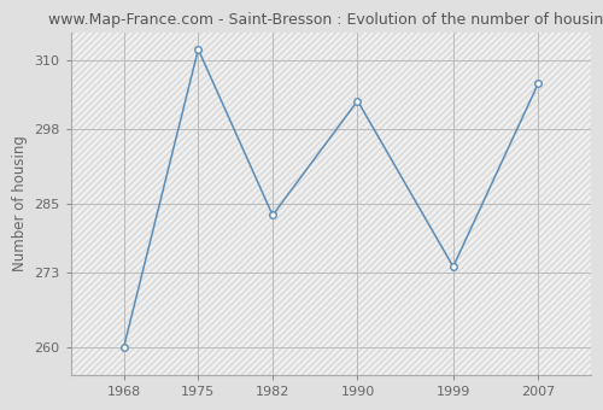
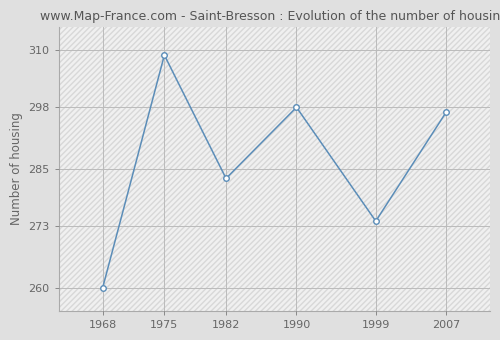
1975: 312 -> 309
1990: 303 -> 298
2007: 306 -> 297
